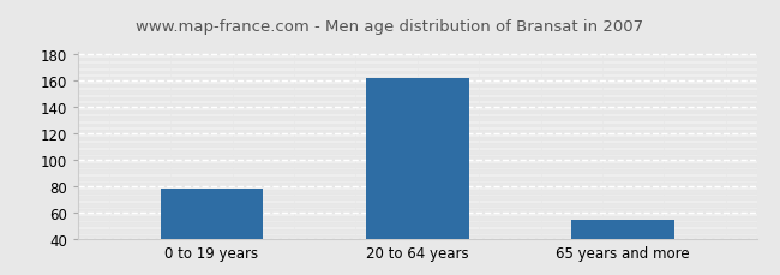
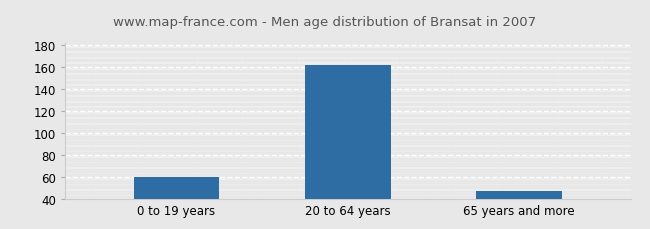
0 to 19 years: 78 -> 60
65 years and more: 55 -> 47
